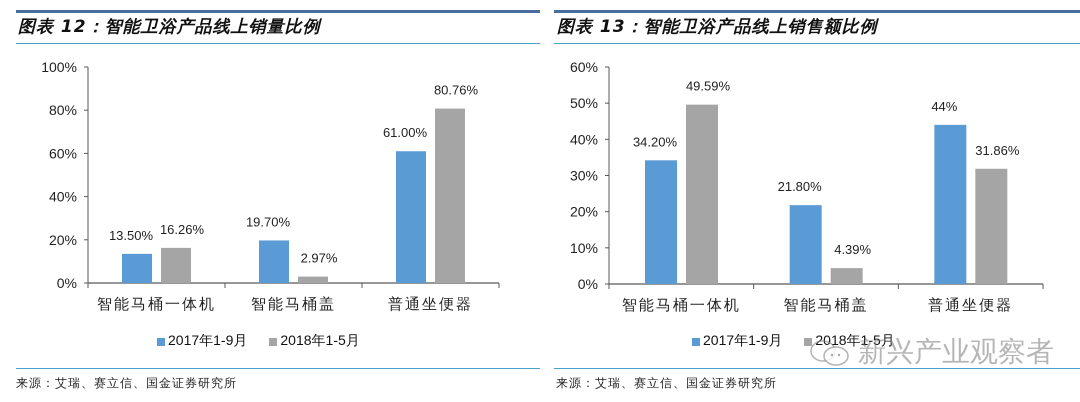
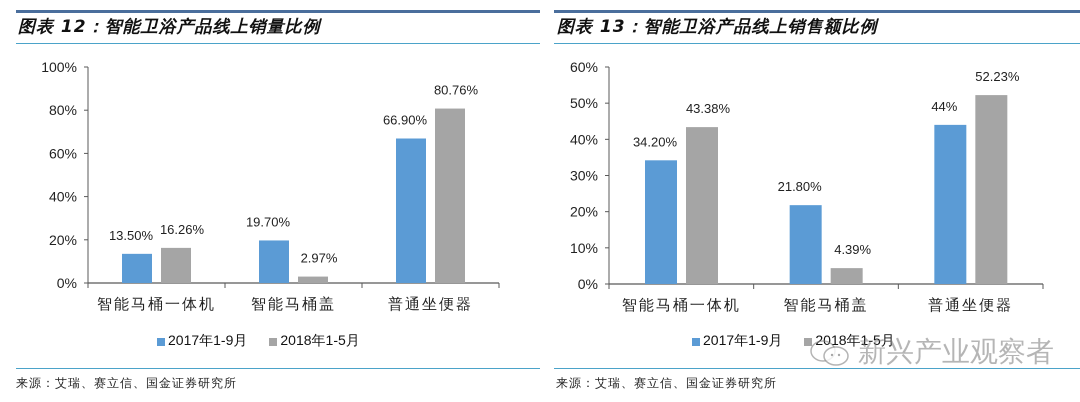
图表 12：智能卫浴产品线上销量比例/2017年1-9月/普通坐便器: 61.00% -> 66.90%
图表 13：智能卫浴产品线上销售额比例/2018年1-5月/智能马桶一体机: 49.59% -> 43.38%
图表 13：智能卫浴产品线上销售额比例/2018年1-5月/普通坐便器: 31.86% -> 52.23%
